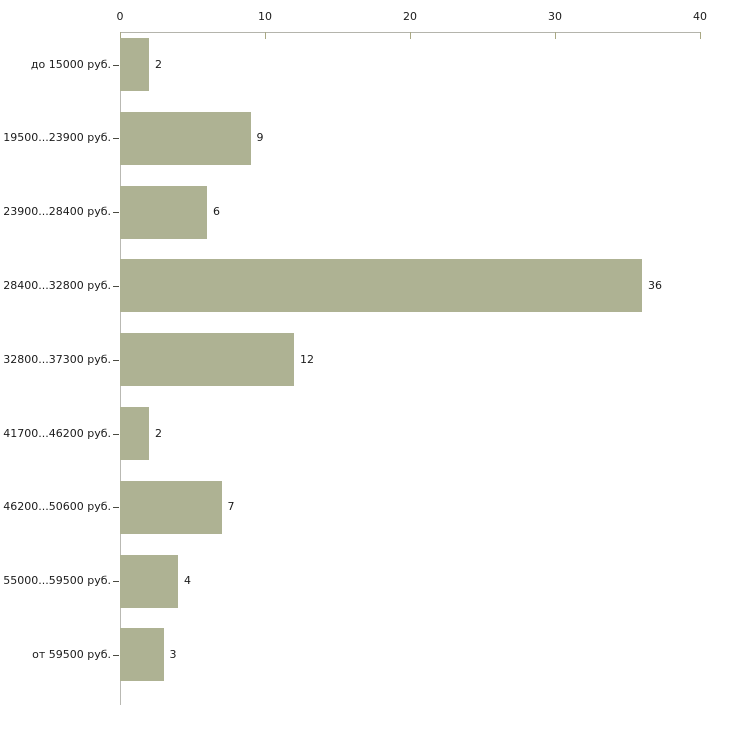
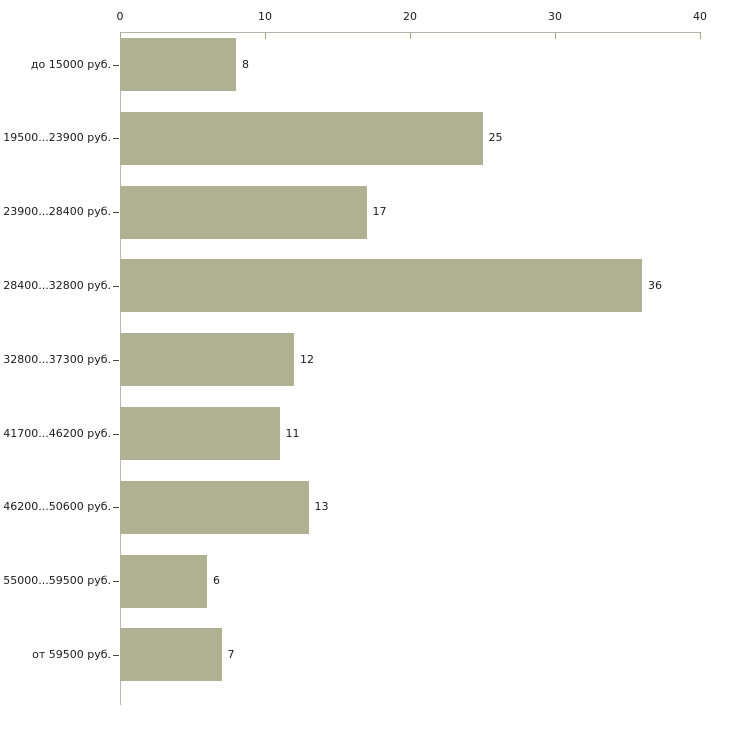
до 15000 руб.: 2 -> 8
19500...23900 руб.: 9 -> 25
23900...28400 руб.: 6 -> 17
41700...46200 руб.: 2 -> 11
46200...50600 руб.: 7 -> 13
55000...59500 руб.: 4 -> 6
от 59500 руб.: 3 -> 7
